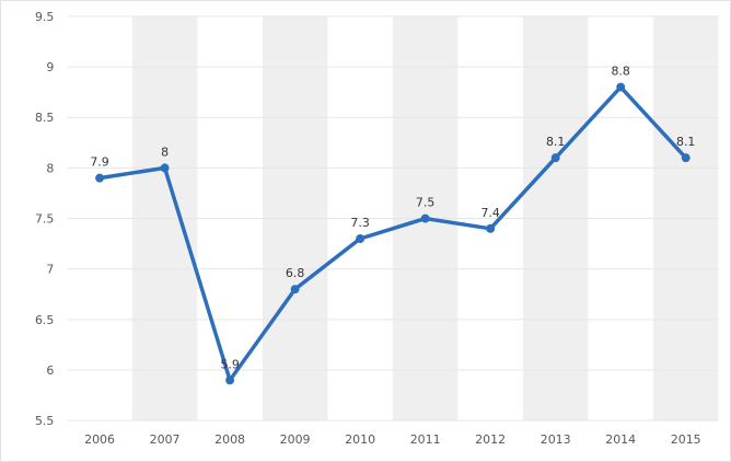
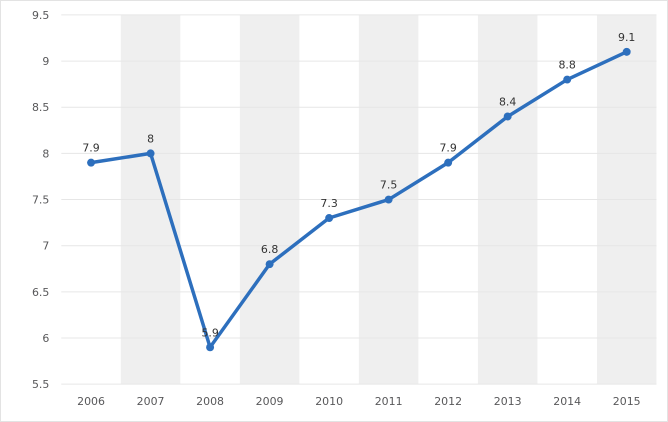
2012: 7.4 -> 7.9
2013: 8.1 -> 8.4
2015: 8.1 -> 9.1
